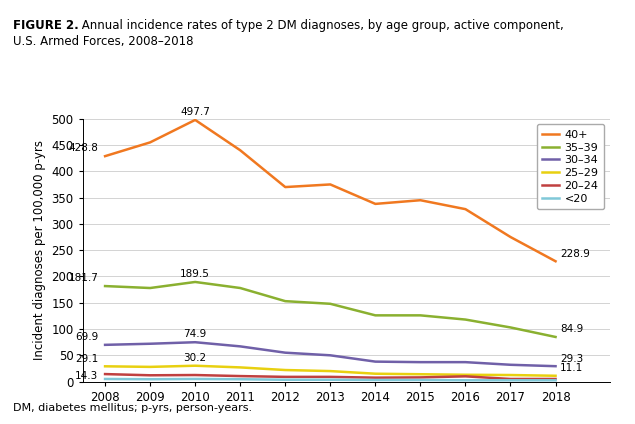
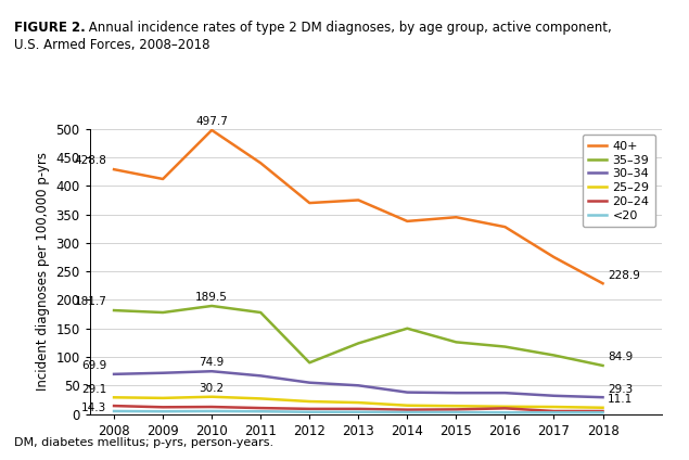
40+/2009: 455 -> 412
35–39/2012: 153 -> 90
35–39/2013: 148 -> 124
35–39/2014: 126 -> 150
